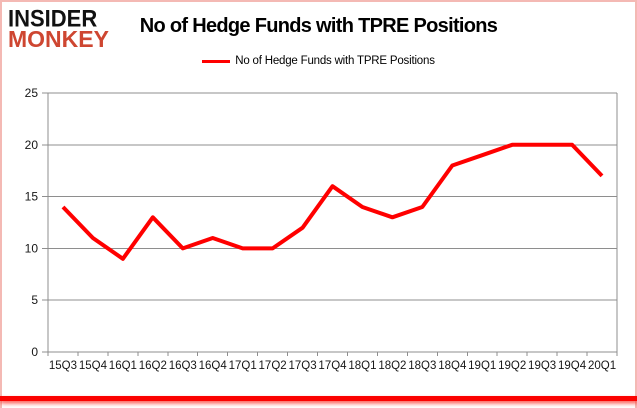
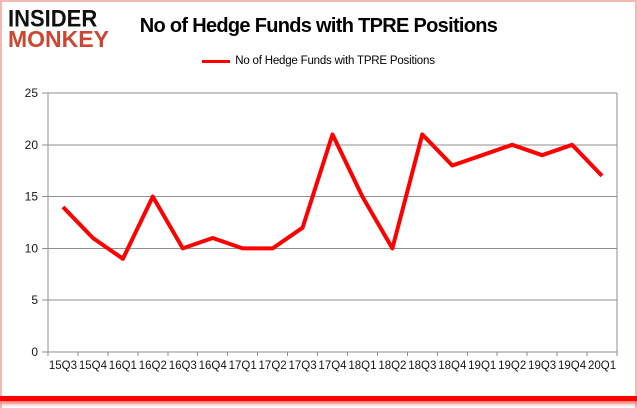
16Q2: 13 -> 15
17Q4: 16 -> 21
18Q1: 14 -> 15
18Q2: 13 -> 10
18Q3: 14 -> 21
19Q3: 20 -> 19
